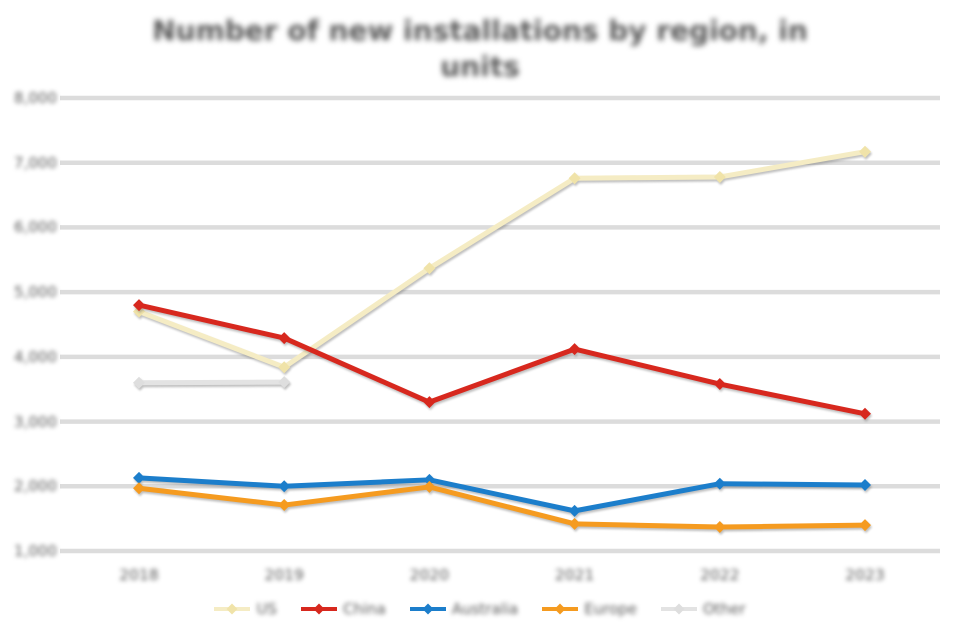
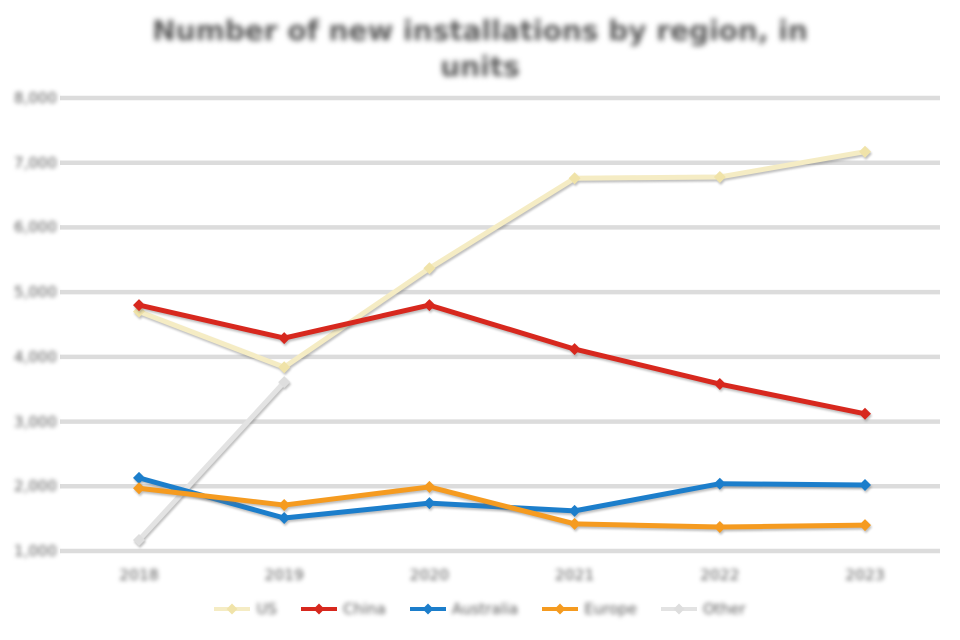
Other/2018: 3600 -> 1200
Australia/2019: 2000 -> 1500
China/2020: 3300 -> 4800
Australia/2020: 2100 -> 1700
